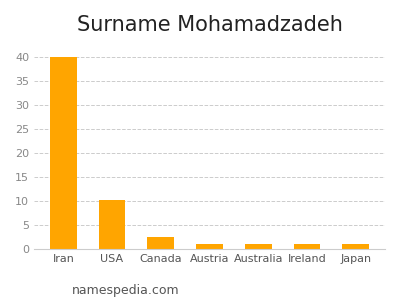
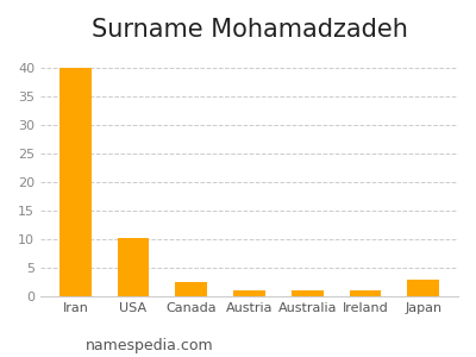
Japan: 1.0 -> 3.0
